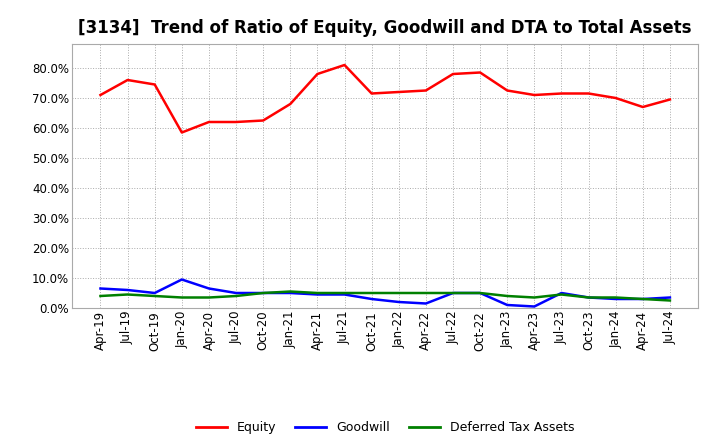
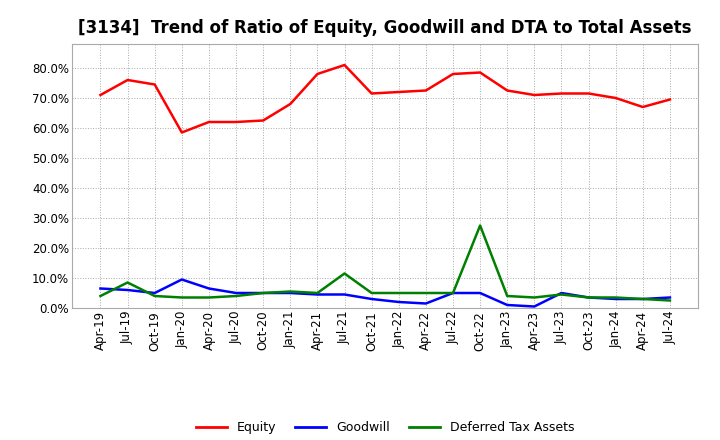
Deferred Tax Assets/Jul-19: 4.5% -> 8.5%
Deferred Tax Assets/Jul-21: 5.0% -> 11.5%
Deferred Tax Assets/Oct-22: 5.0% -> 27.5%
